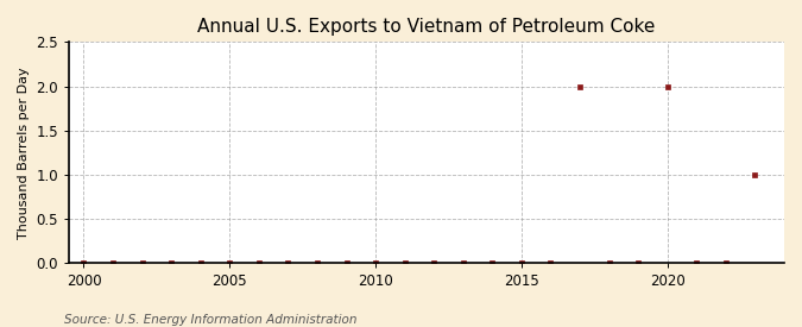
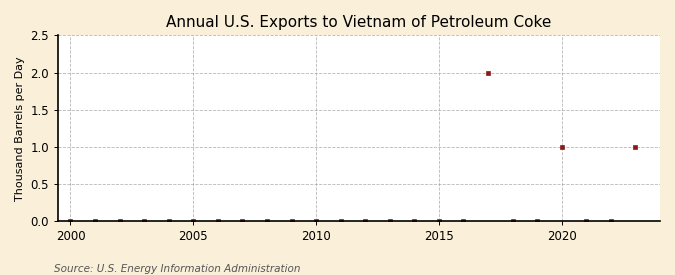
2020: 2 -> 1
